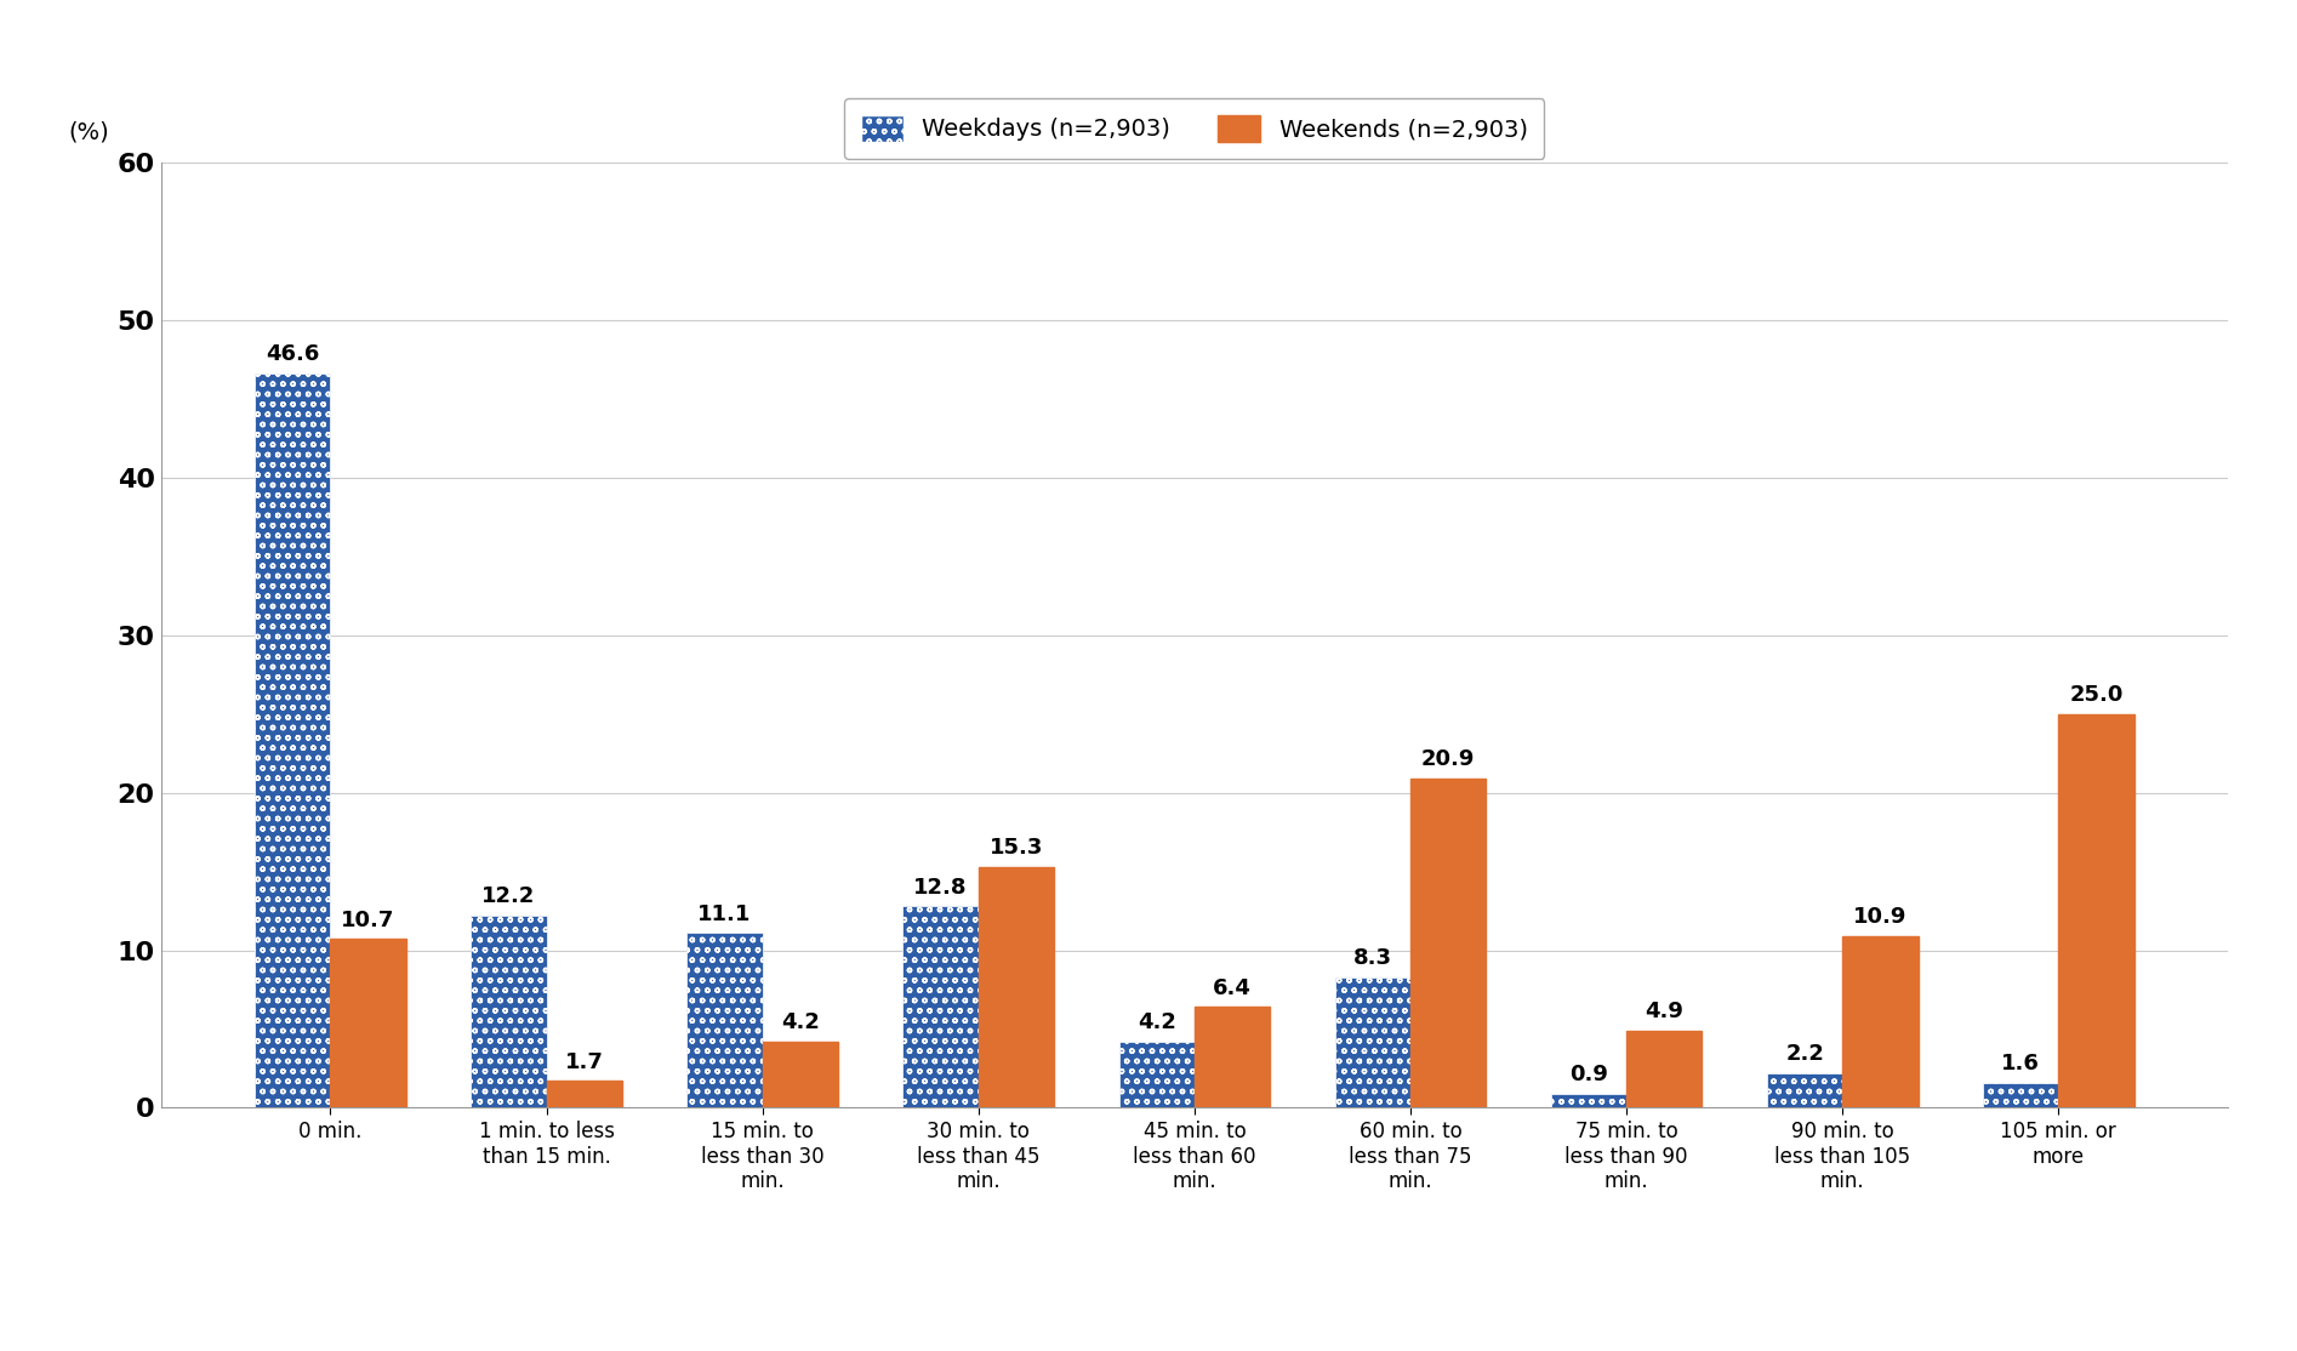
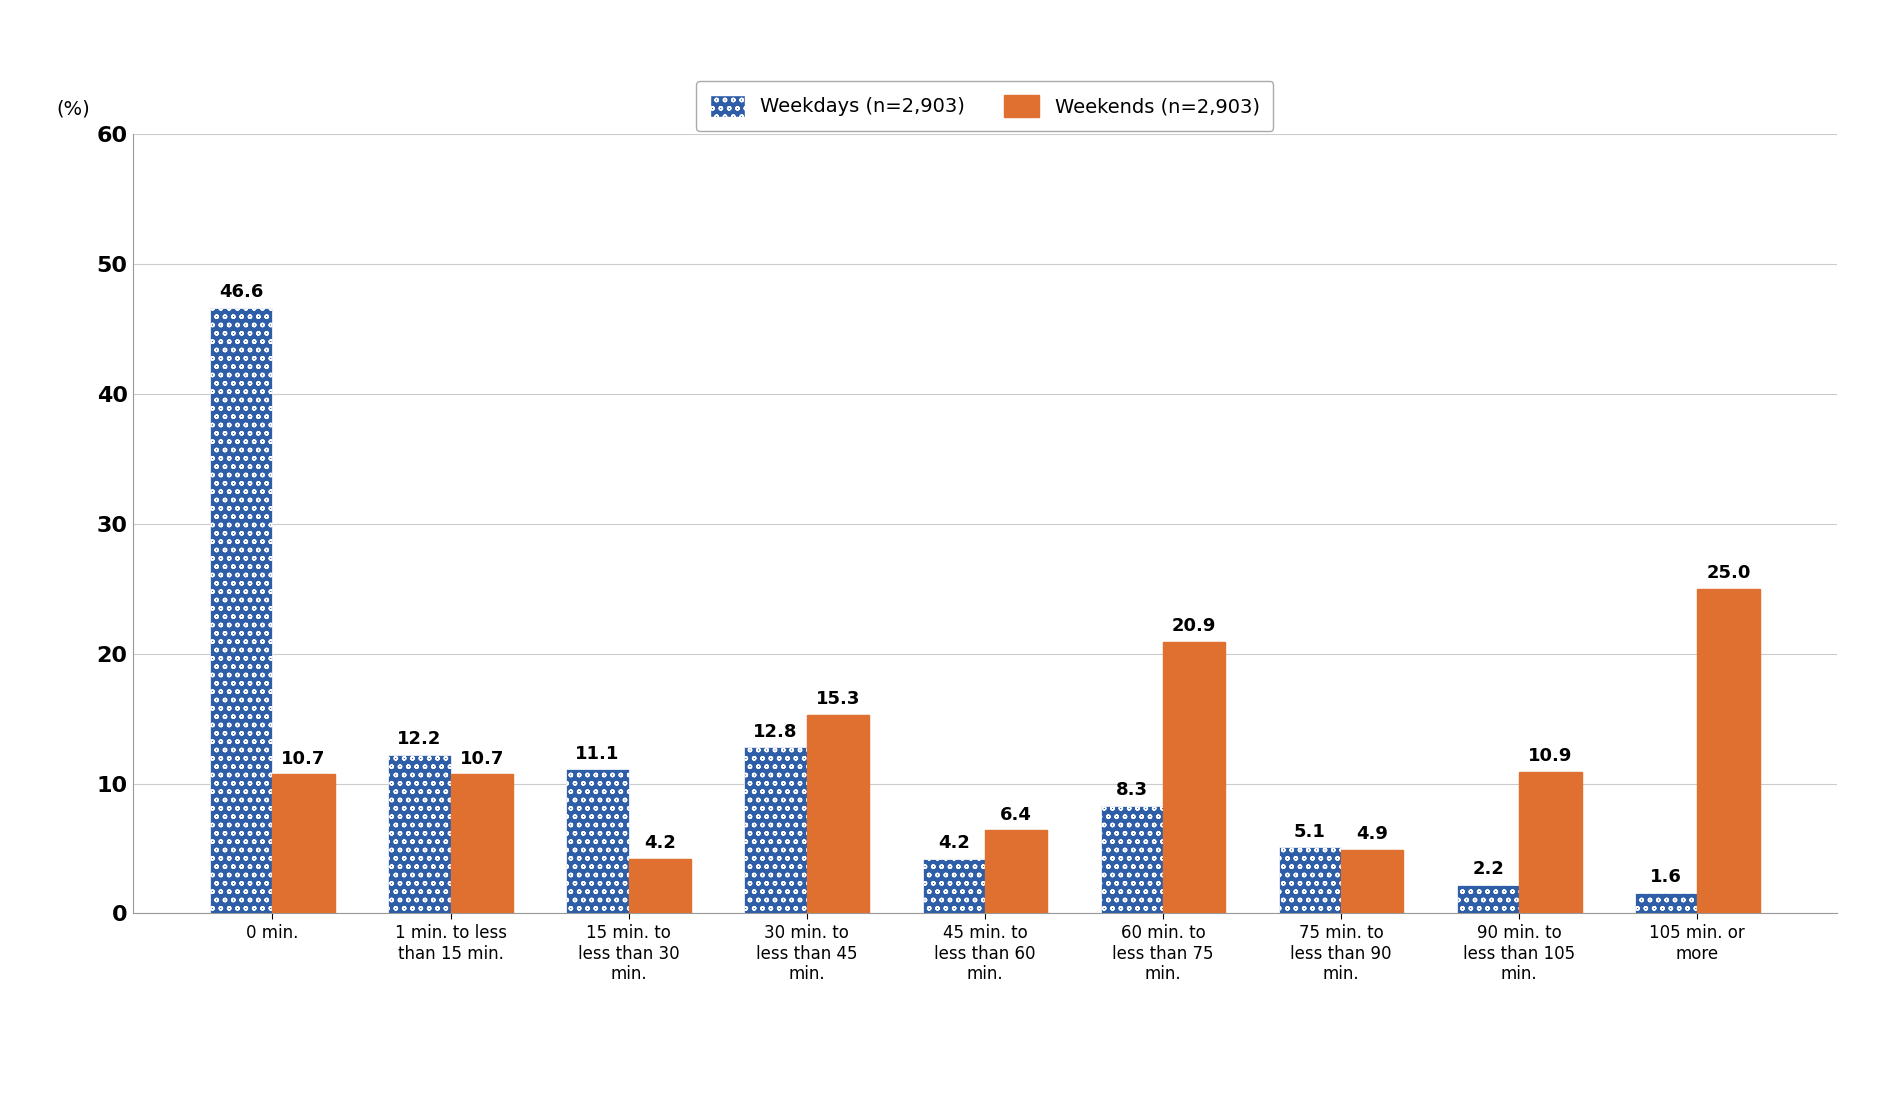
Weekends (n=2,903)/1 min. to less than 15 min.: 1.7 -> 10.7
Weekdays (n=2,903)/75 min. to less than 90 min.: 0.9 -> 5.1
